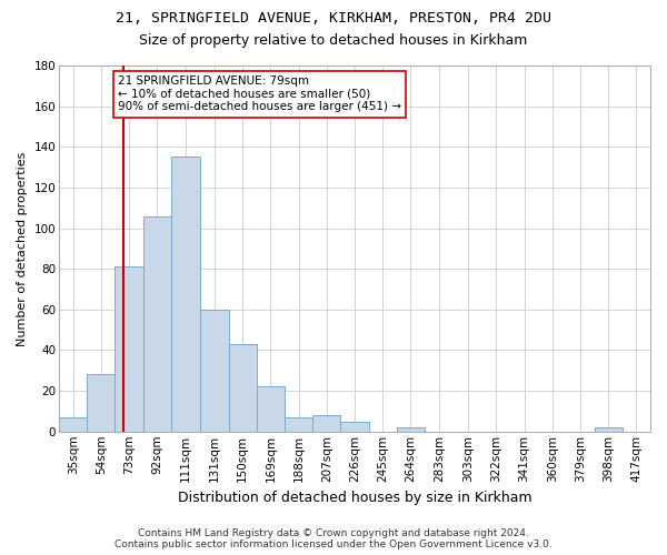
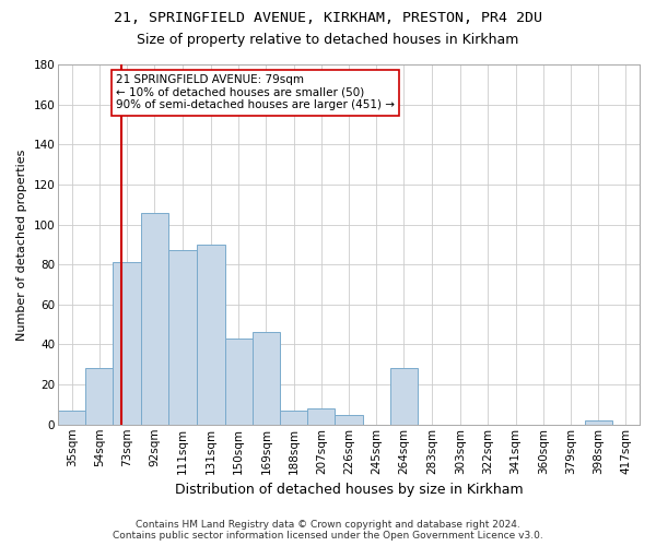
111sqm: 135 -> 87
131sqm: 60 -> 90
169sqm: 22 -> 46
264sqm: 2 -> 28
